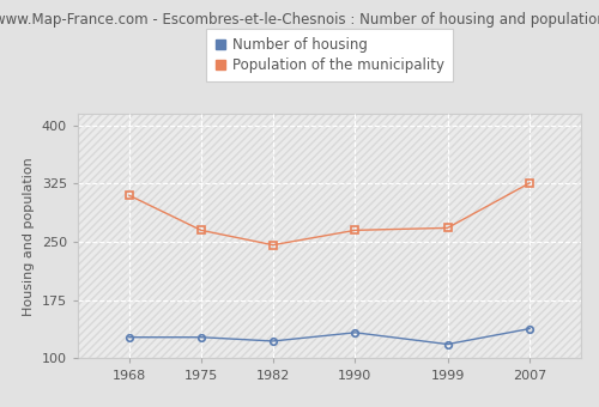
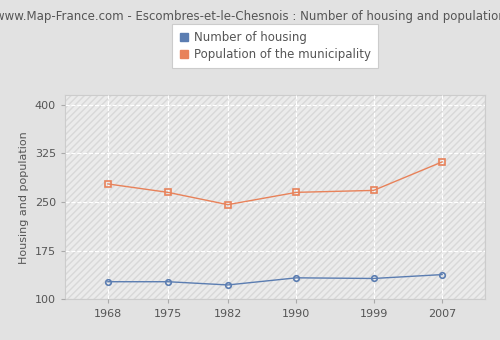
Population of the municipality/1968: 310 -> 278
Number of housing/1999: 118 -> 132
Population of the municipality/2007: 326 -> 312
